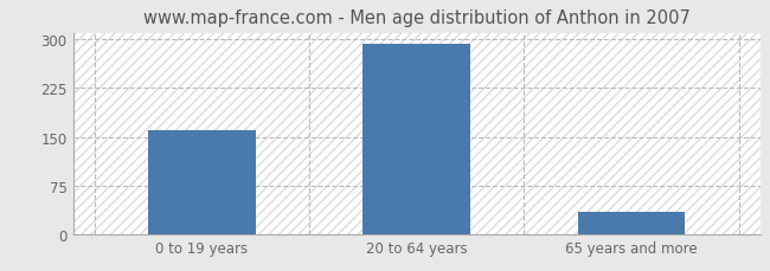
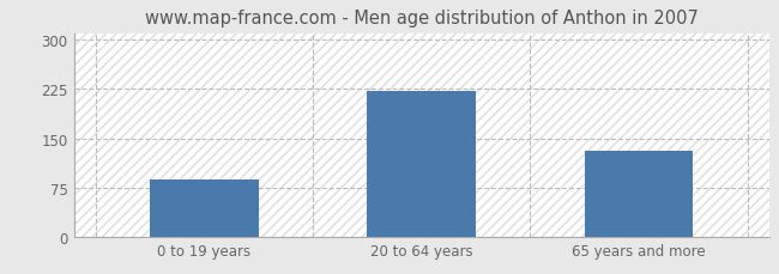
0 to 19 years: 160 -> 88
20 to 64 years: 293 -> 222
65 years and more: 35 -> 132
